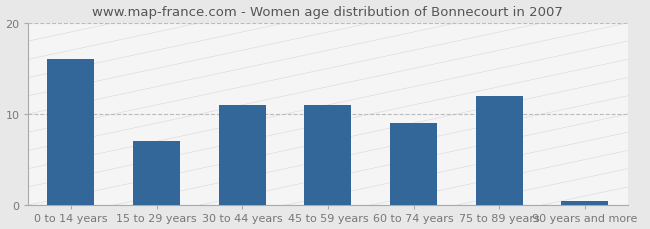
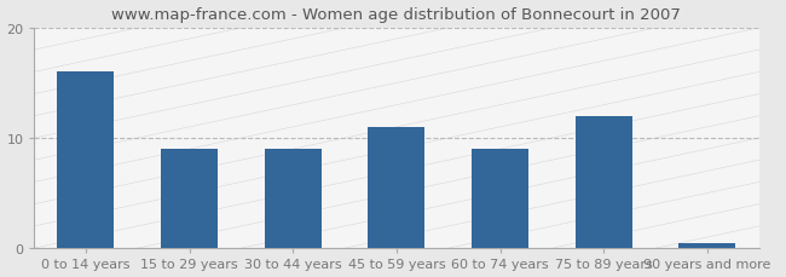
15 to 29 years: 7.0 -> 9.0
30 to 44 years: 11.0 -> 9.0
